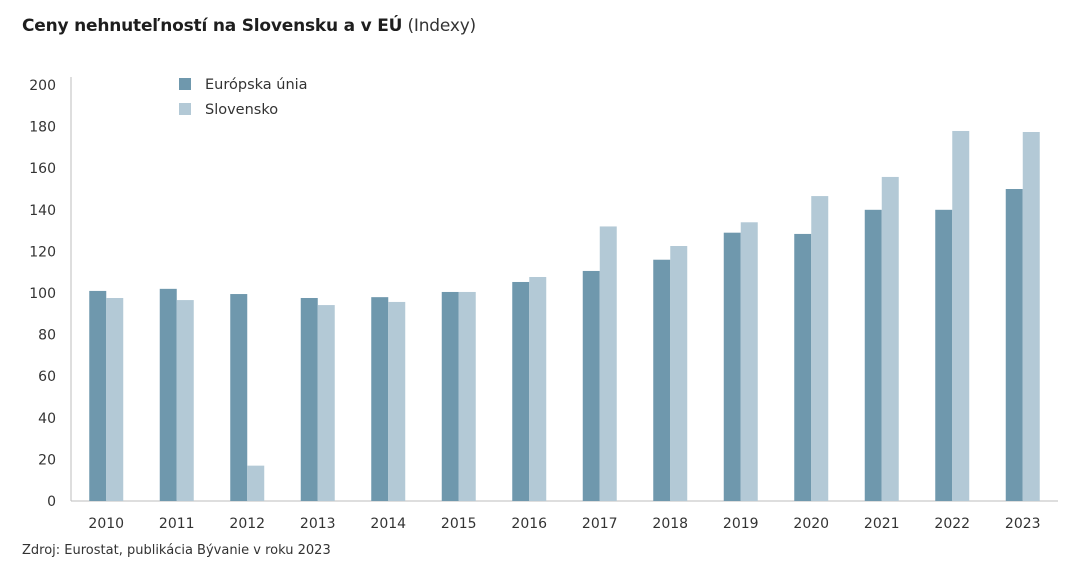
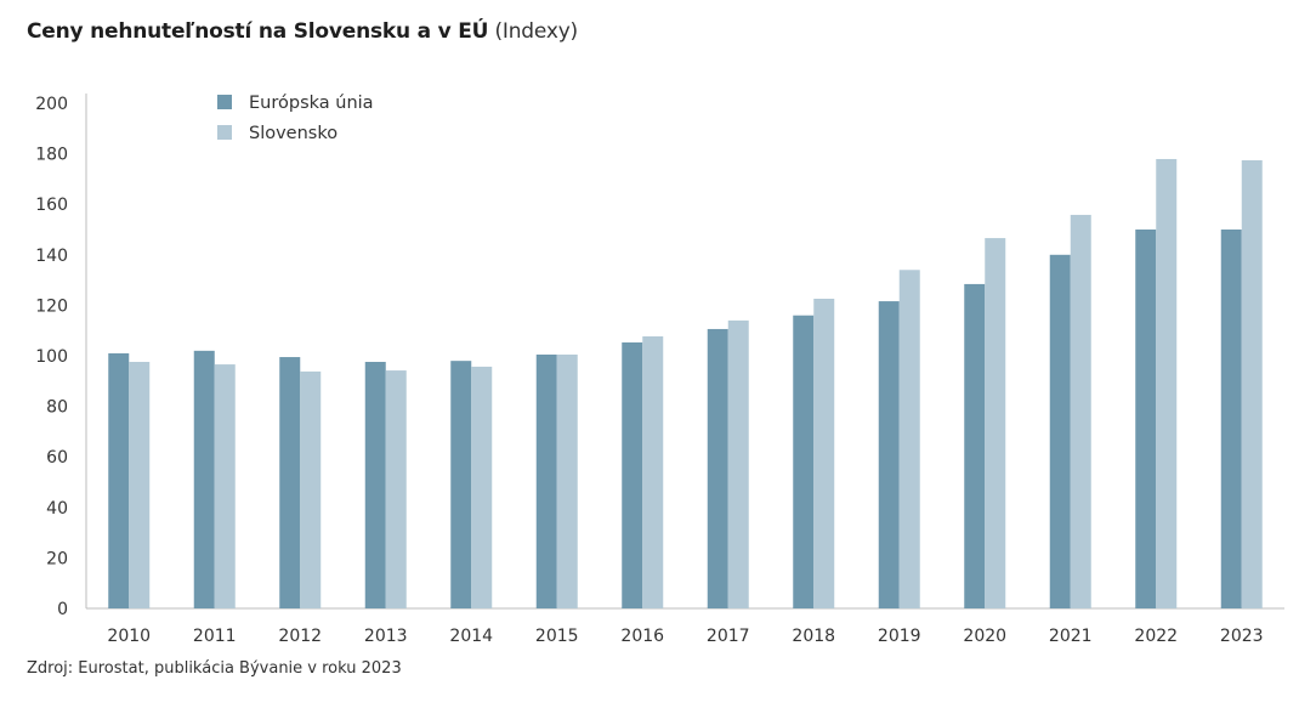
Slovensko/2012: 17 -> 94
Slovensko/2017: 132 -> 114
Európska únia/2019: 129 -> 122
Európska únia/2022: 140 -> 150
